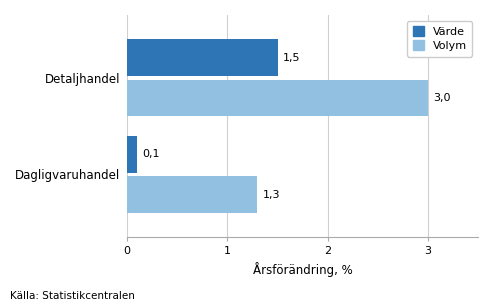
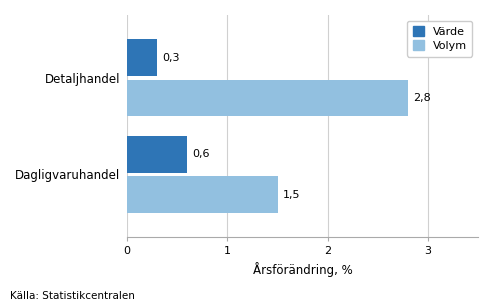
Värde/Detaljhandel: 1,5 -> 0,3
Volym/Detaljhandel: 3,0 -> 2,8
Värde/Dagligvaruhandel: 0,1 -> 0,6
Volym/Dagligvaruhandel: 1,3 -> 1,5
